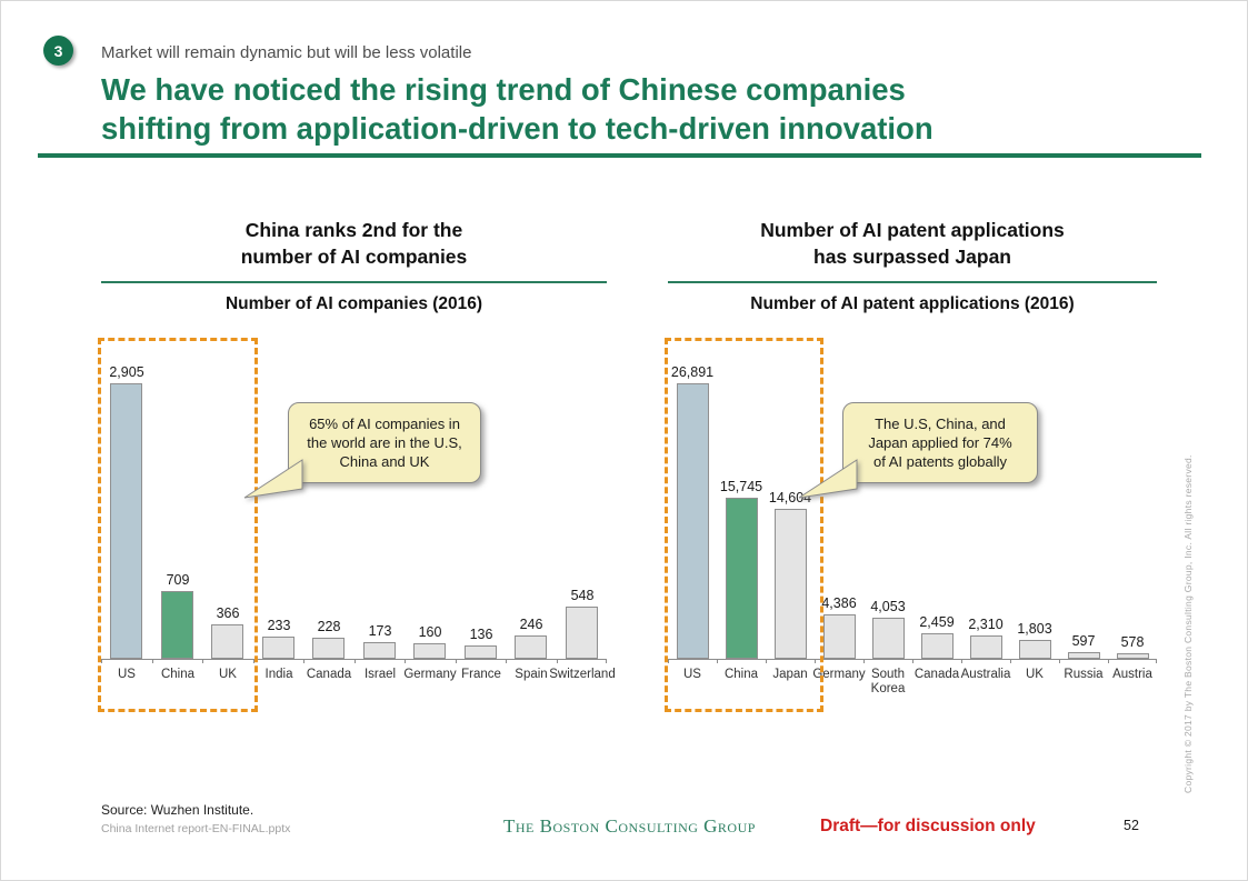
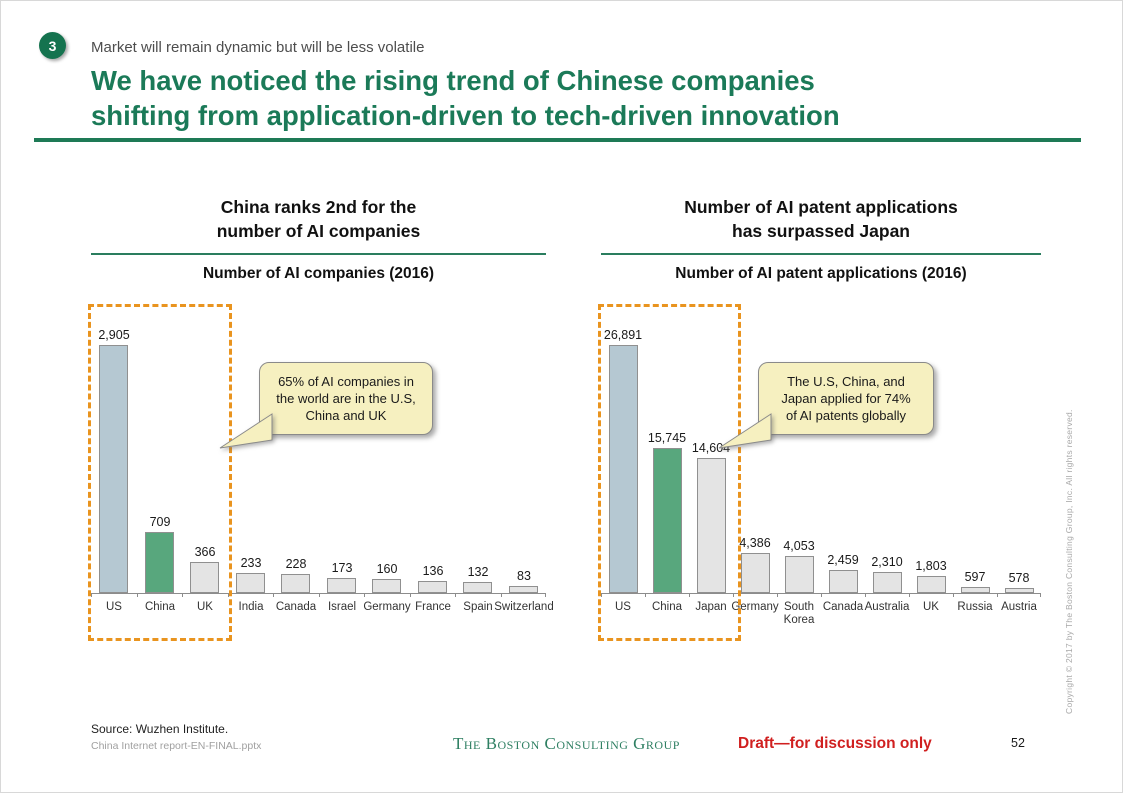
China ranks 2nd for the number of AI companies/Spain: 246 -> 132
China ranks 2nd for the number of AI companies/Switzerland: 548 -> 83
